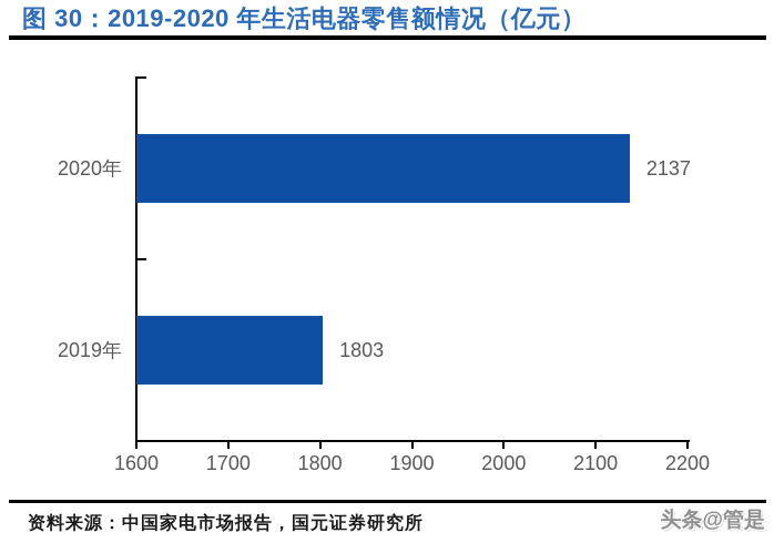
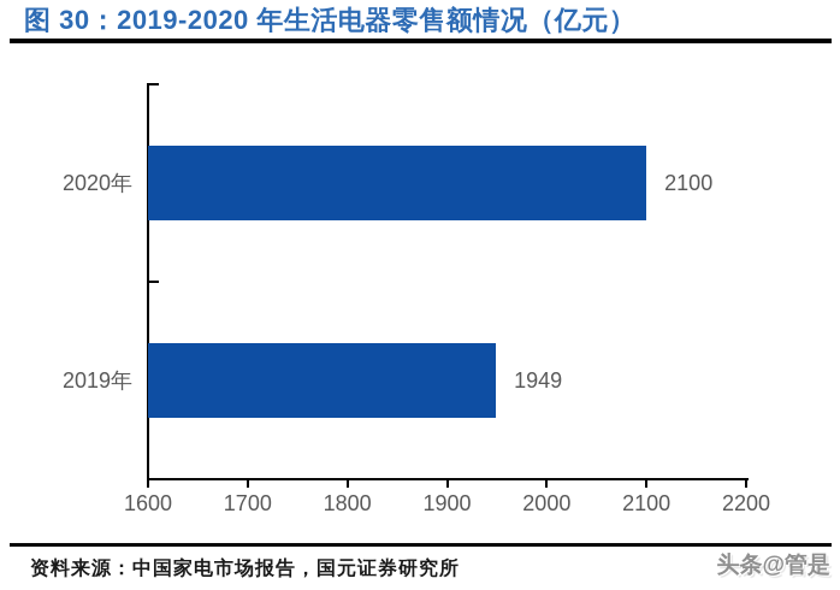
2020年: 2137 -> 2100
2019年: 1803 -> 1949
